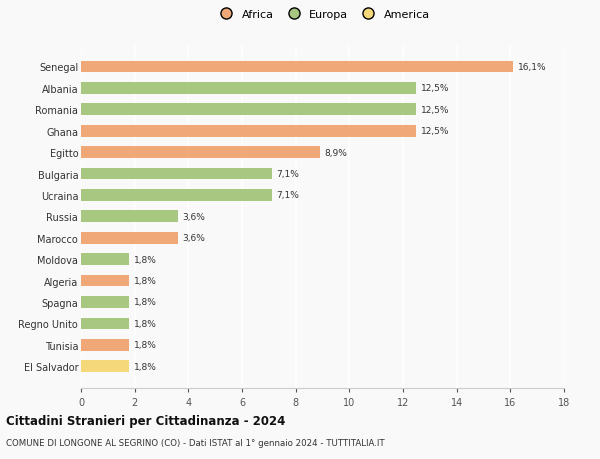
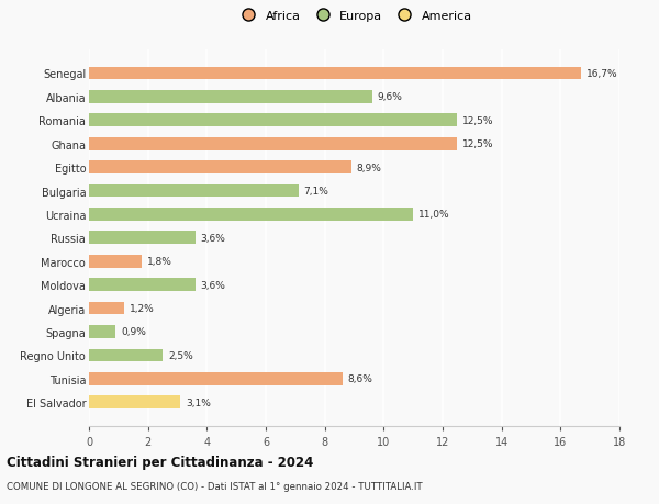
Senegal: 16,1% -> 16,7%
Albania: 12,5% -> 9,6%
Ucraina: 7,1% -> 11,0%
Marocco: 3,6% -> 1,8%
Moldova: 1,8% -> 3,6%
Algeria: 1,8% -> 1,2%
Spagna: 1,8% -> 0,9%
Regno Unito: 1,8% -> 2,5%
Tunisia: 1,8% -> 8,6%
El Salvador: 1,8% -> 3,1%
